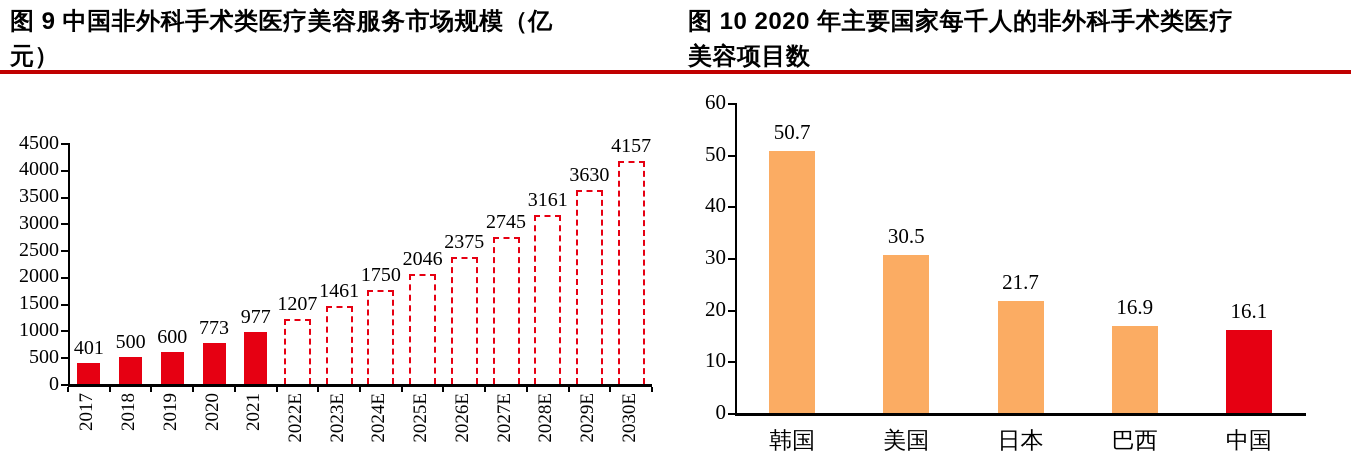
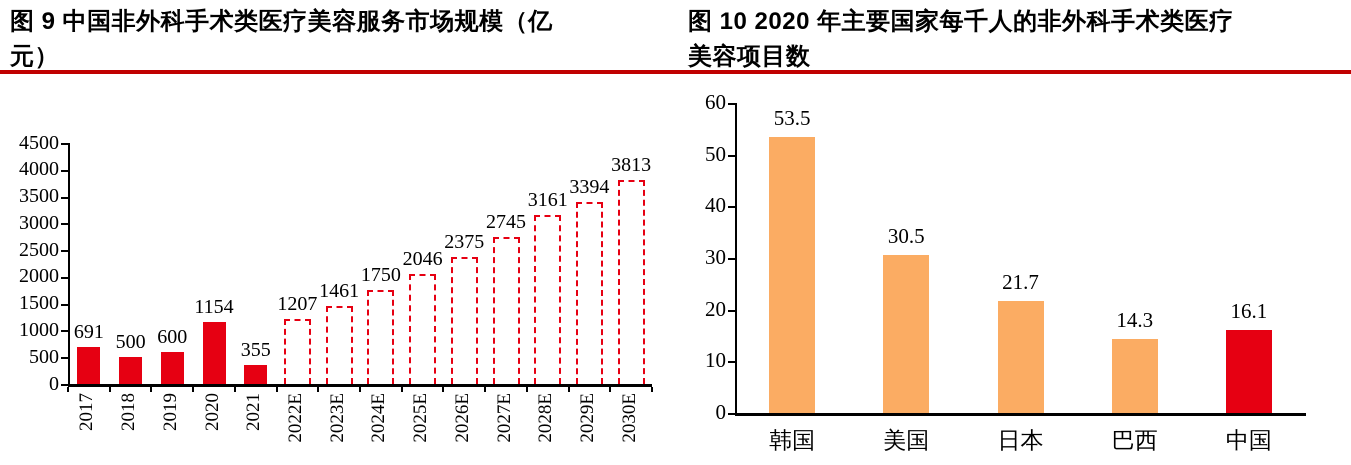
图 9 中国非外科手术类医疗美容服务市场规模（亿元）/2017: 401 -> 691
图 9 中国非外科手术类医疗美容服务市场规模（亿元）/2020: 773 -> 1154
图 9 中国非外科手术类医疗美容服务市场规模（亿元）/2021: 977 -> 355
图 9 中国非外科手术类医疗美容服务市场规模（亿元）/2029E: 3630 -> 3394
图 9 中国非外科手术类医疗美容服务市场规模（亿元）/2030E: 4157 -> 3813
图 10 2020 年主要国家每千人的非外科手术类医疗美容项目数/韩国: 50.7 -> 53.5
图 10 2020 年主要国家每千人的非外科手术类医疗美容项目数/巴西: 16.9 -> 14.3
